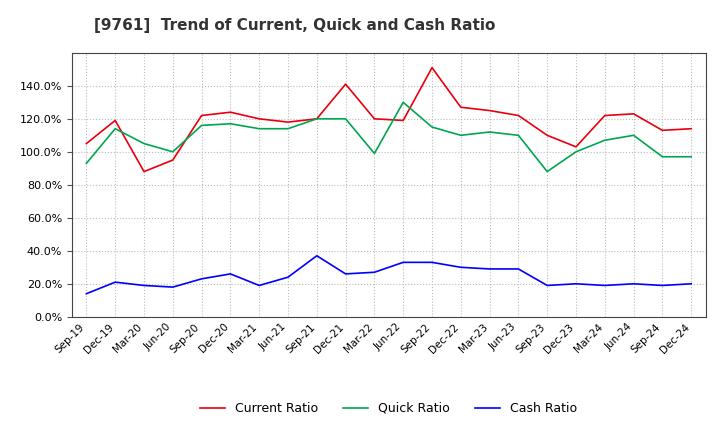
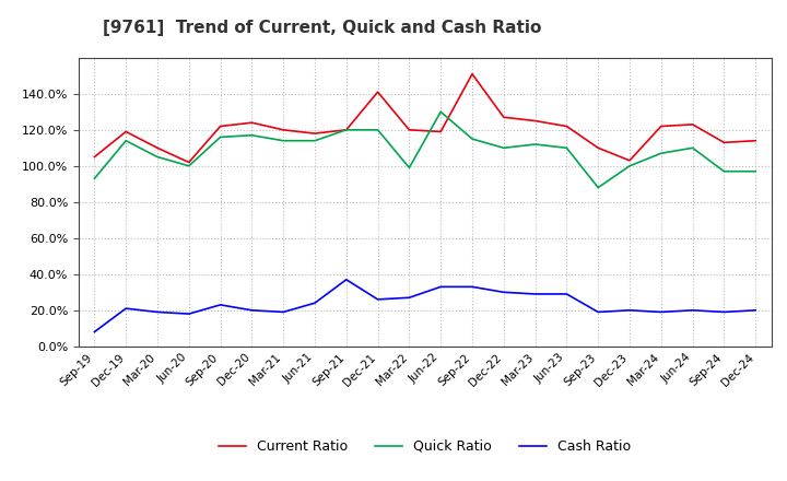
Cash Ratio/Sep-19: 14% -> 8%
Current Ratio/Mar-20: 88% -> 110%
Current Ratio/Jun-20: 95% -> 102%
Cash Ratio/Dec-20: 26% -> 20%
